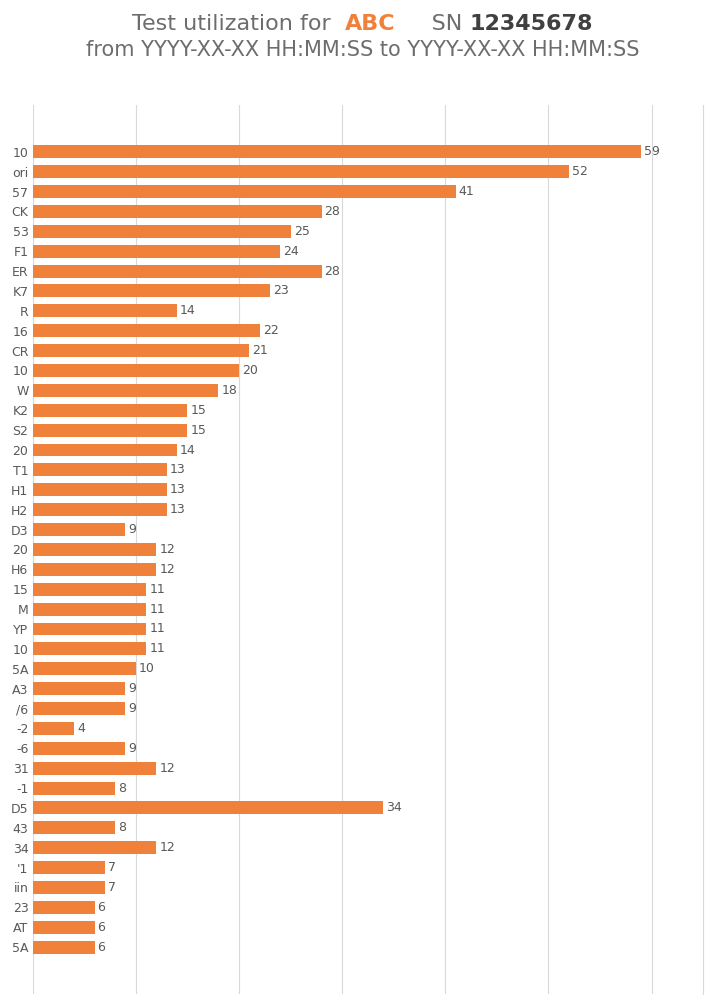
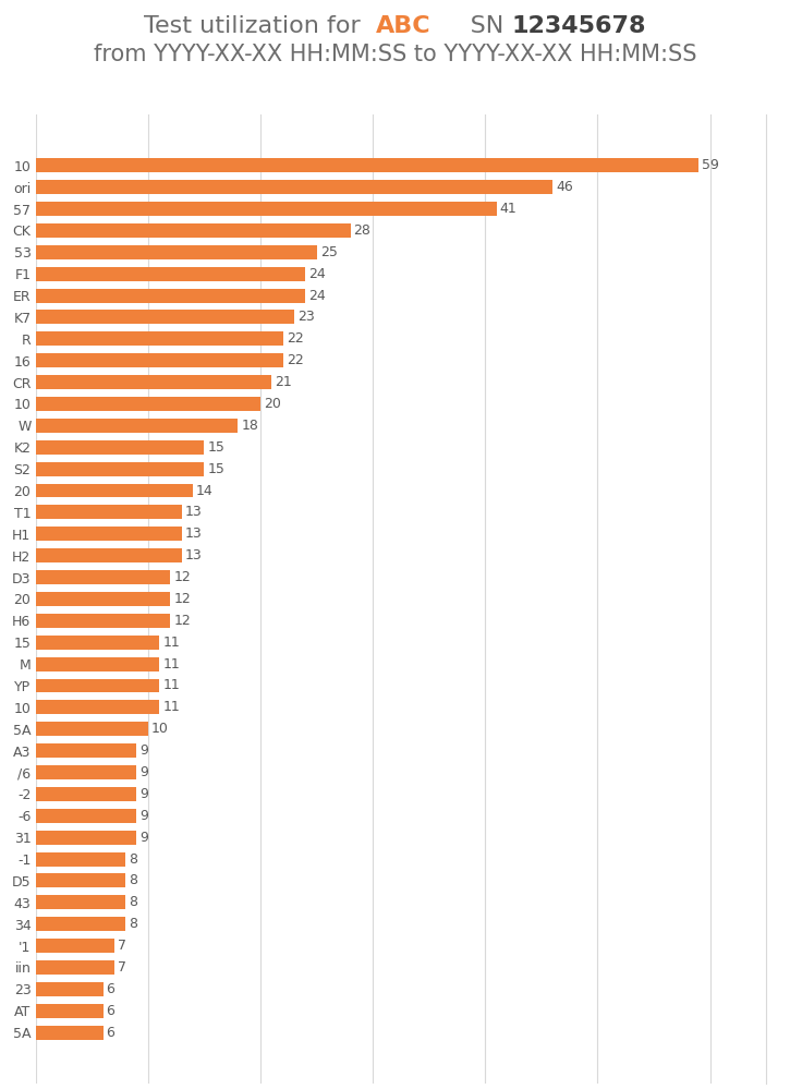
ori: 52 -> 46
ER: 28 -> 24
R: 14 -> 22
D3: 9 -> 12
-2: 4 -> 9
31: 12 -> 9
D5: 34 -> 8
34: 12 -> 8
